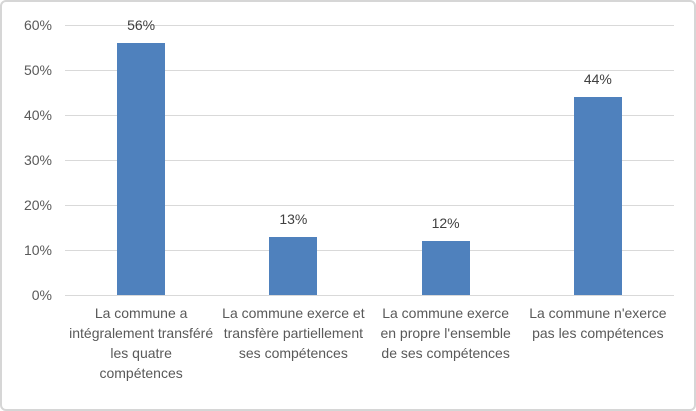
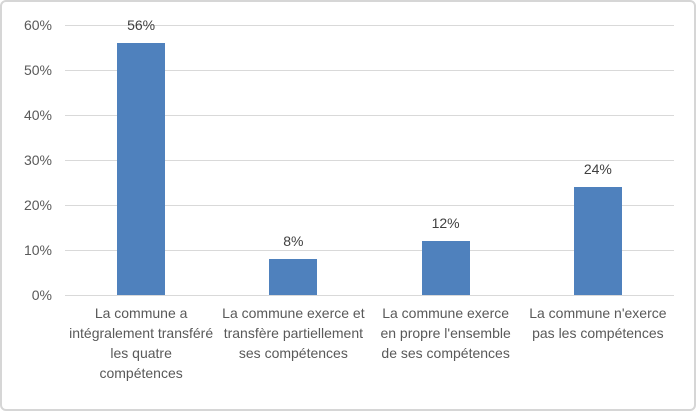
La commune exerce et transfère partiellement ses compétences: 13% -> 8%
La commune n'exerce pas les compétences: 44% -> 24%
